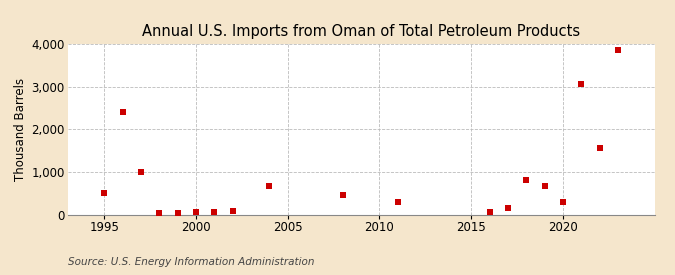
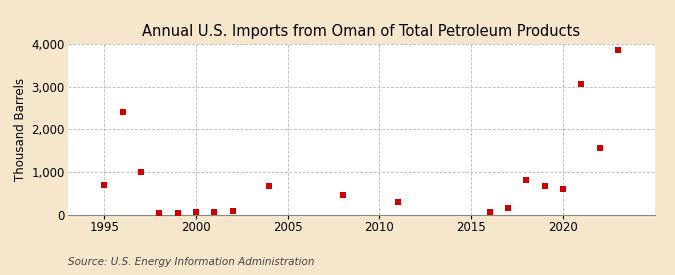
1995: 500 -> 700
2020: 290 -> 600
